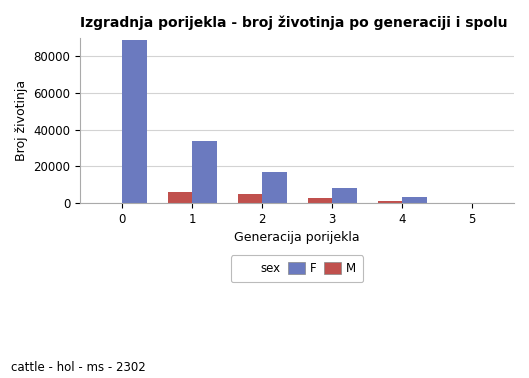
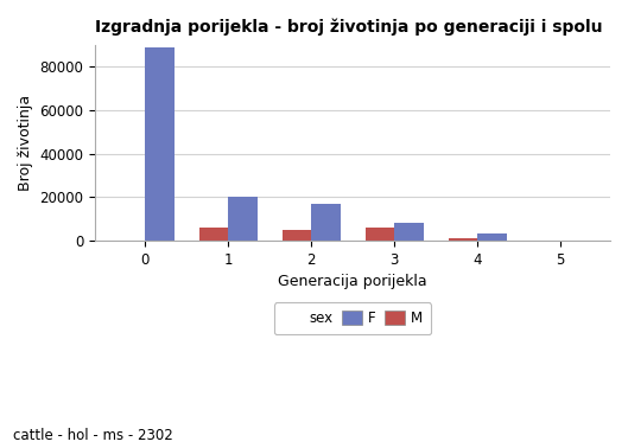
F/1: 34000 -> 20000
M/3: 2000 -> 6000
